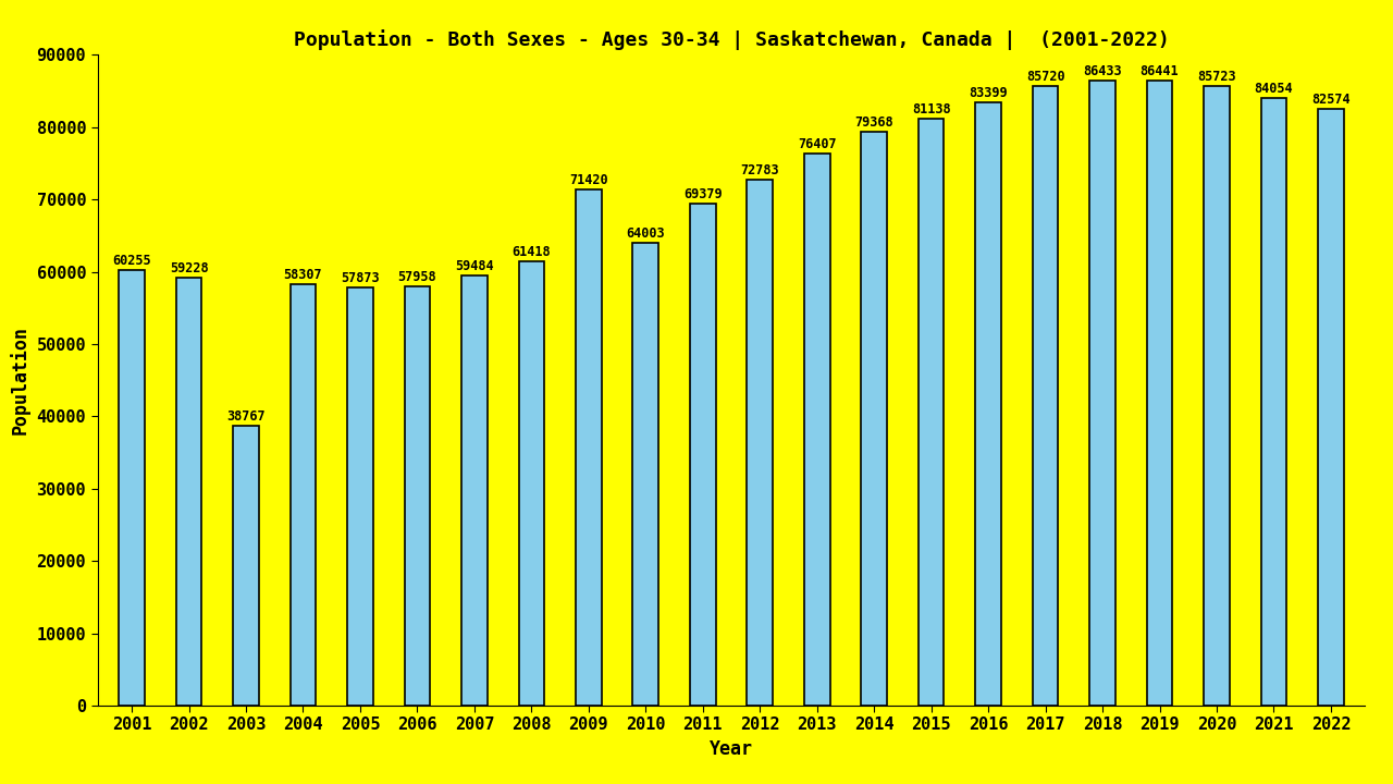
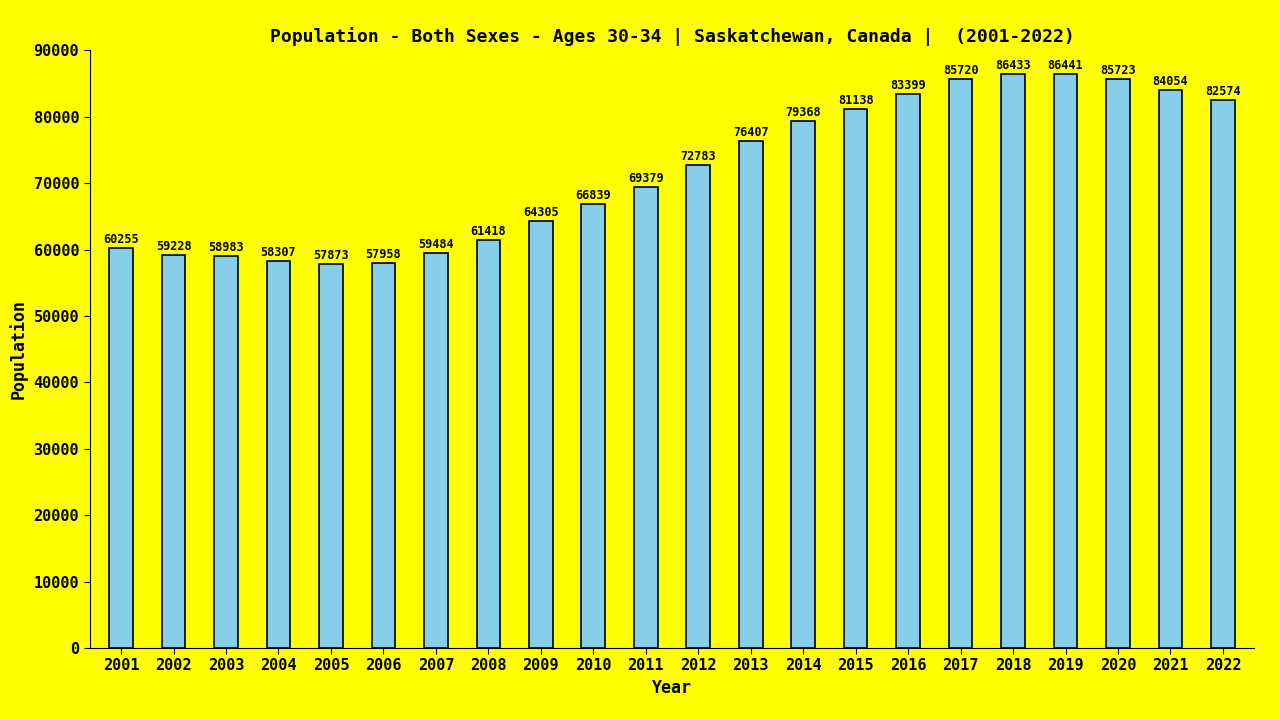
2003: 38767 -> 58983
2009: 71420 -> 64305
2010: 64003 -> 66839
